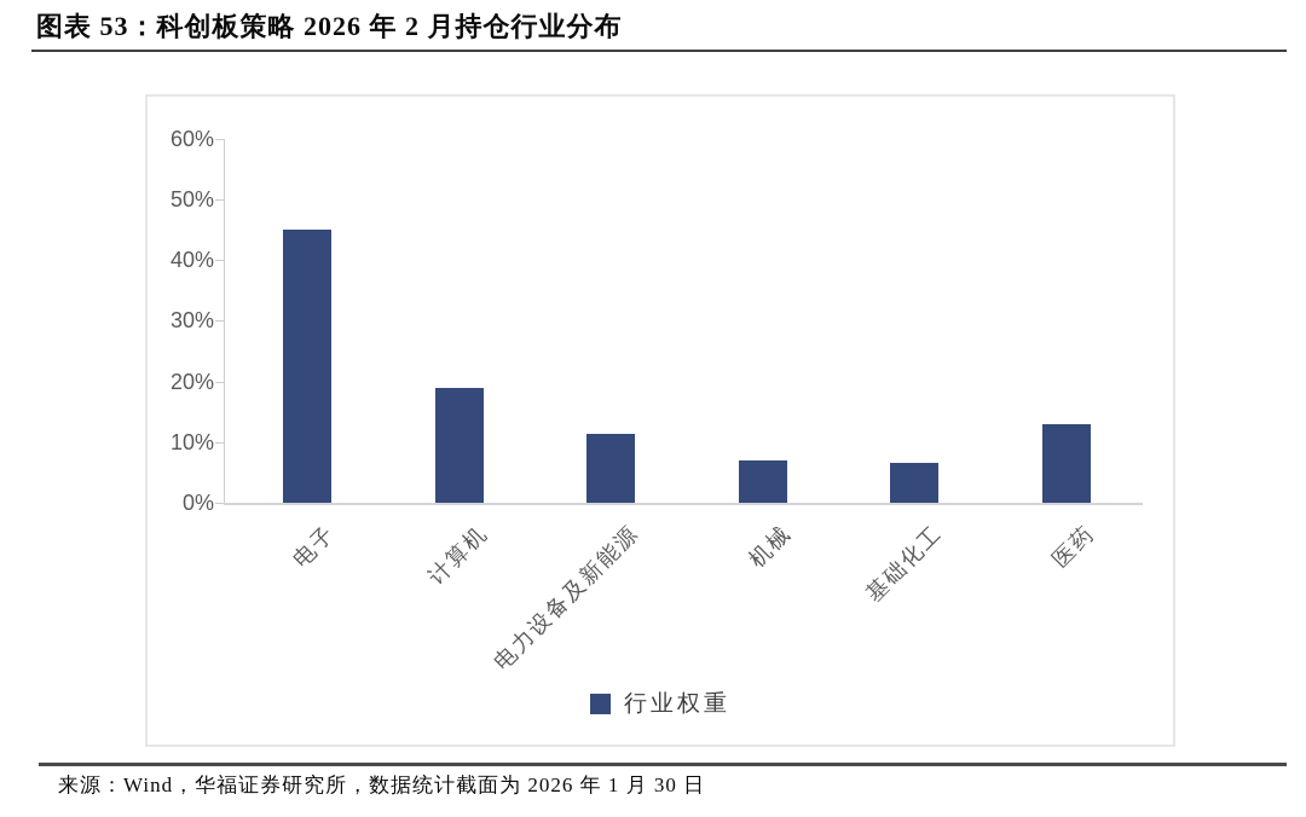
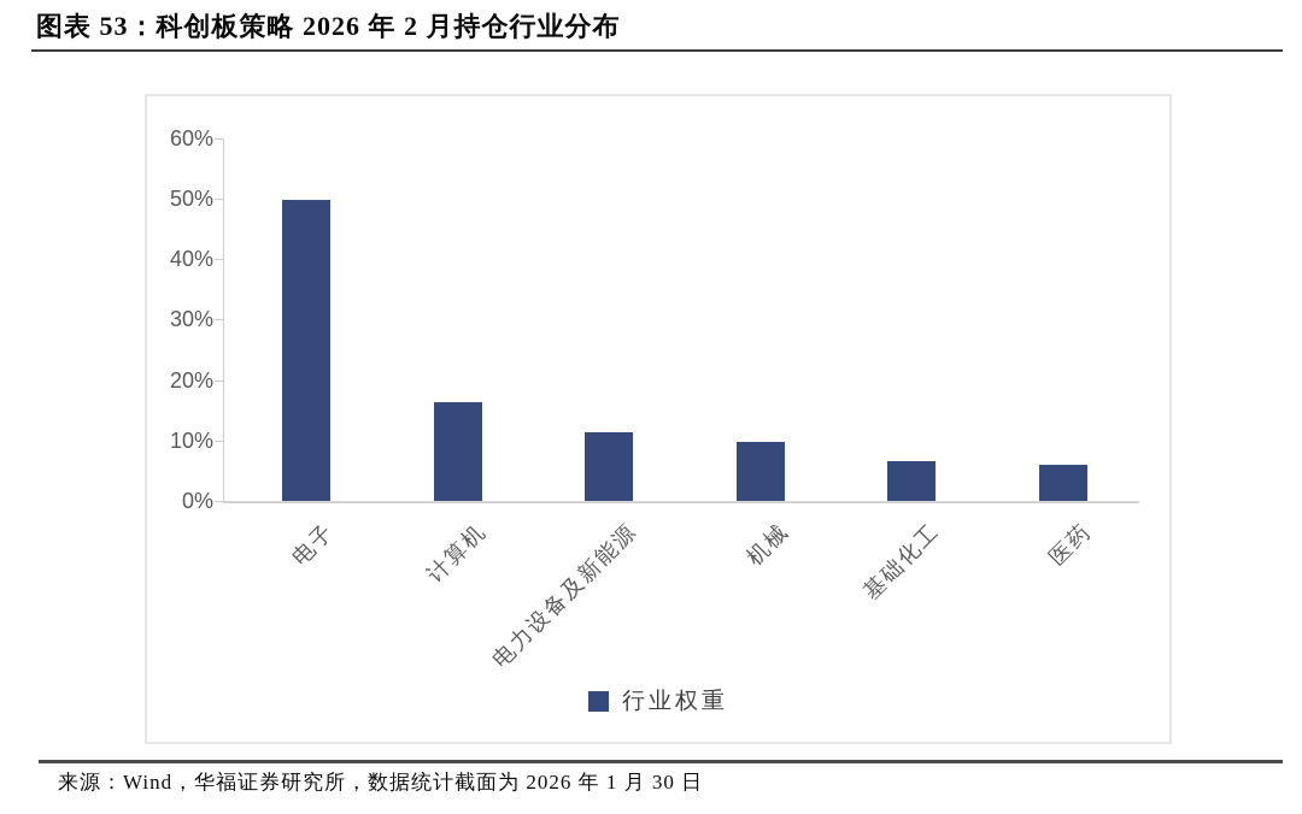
电子: 45% -> 50%
计算机: 19% -> 16%
机械: 7% -> 10%
医药: 13% -> 6%
